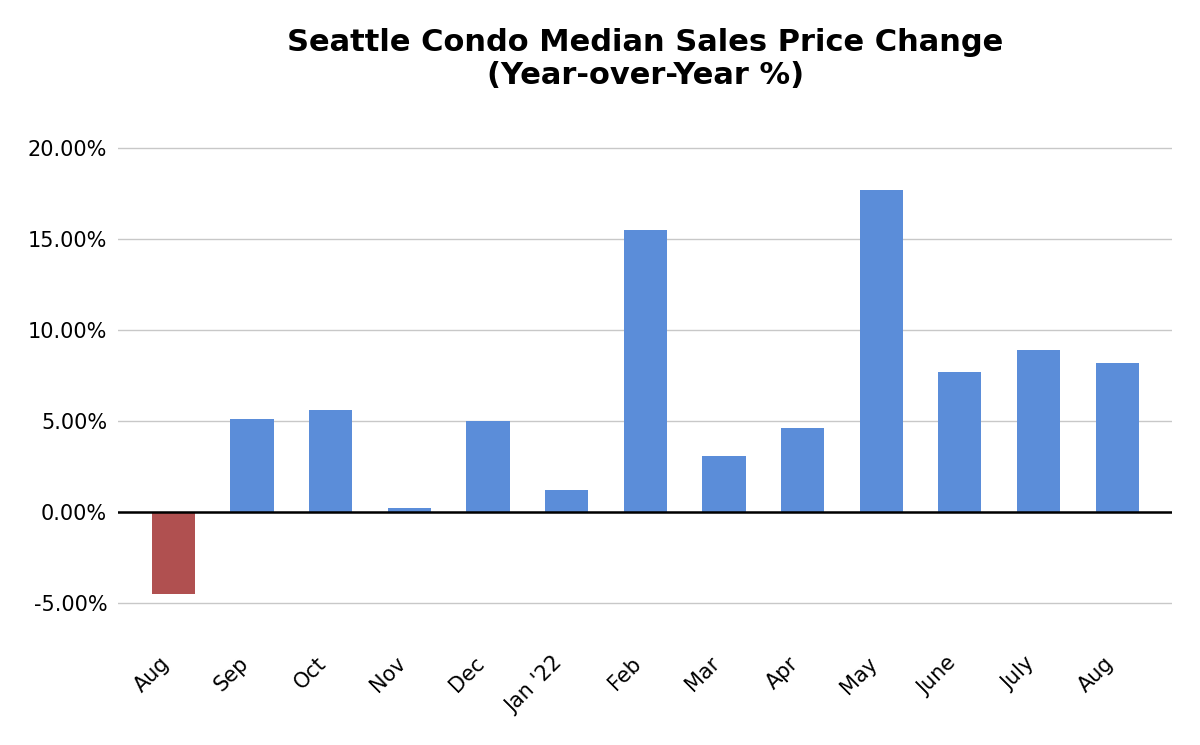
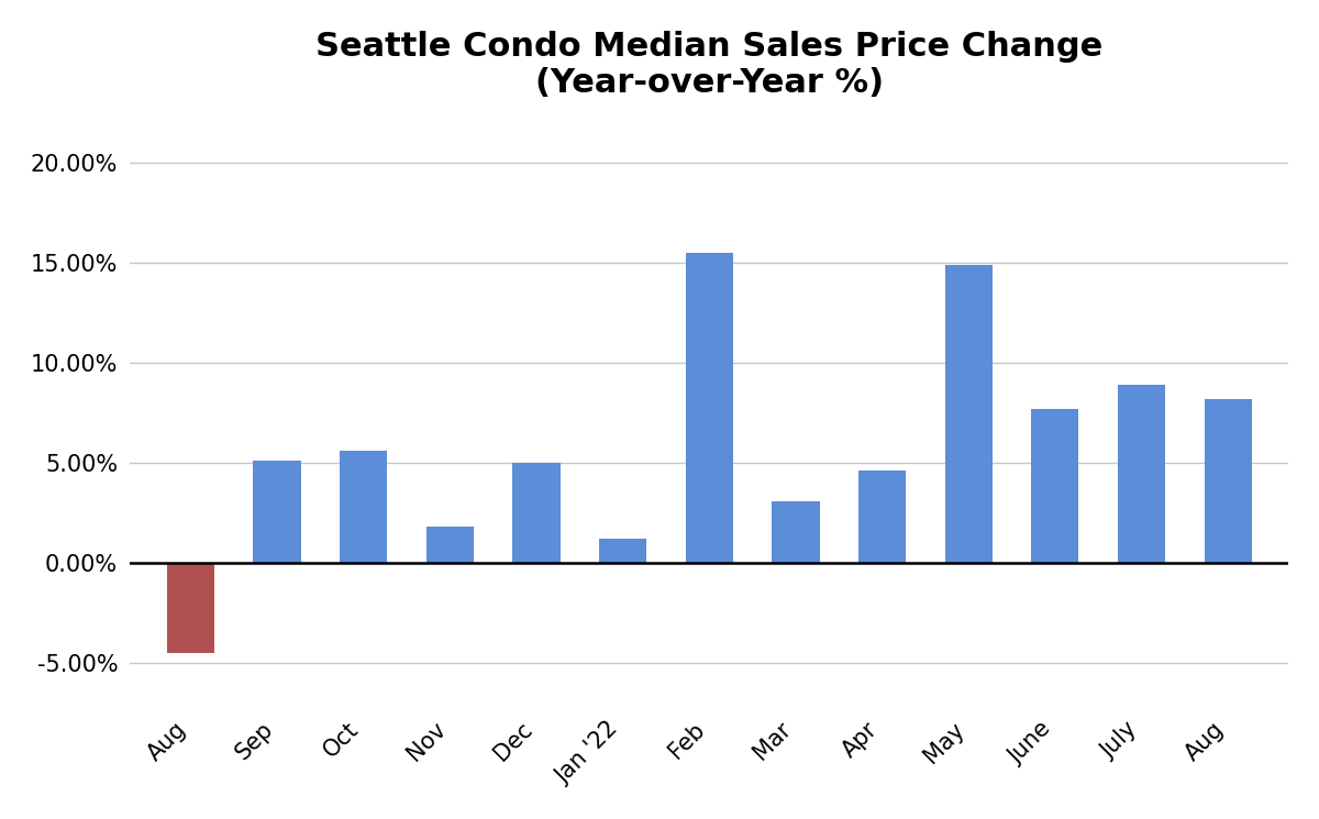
Nov: 0.2% -> 1.8%
May: 17.7% -> 14.9%
